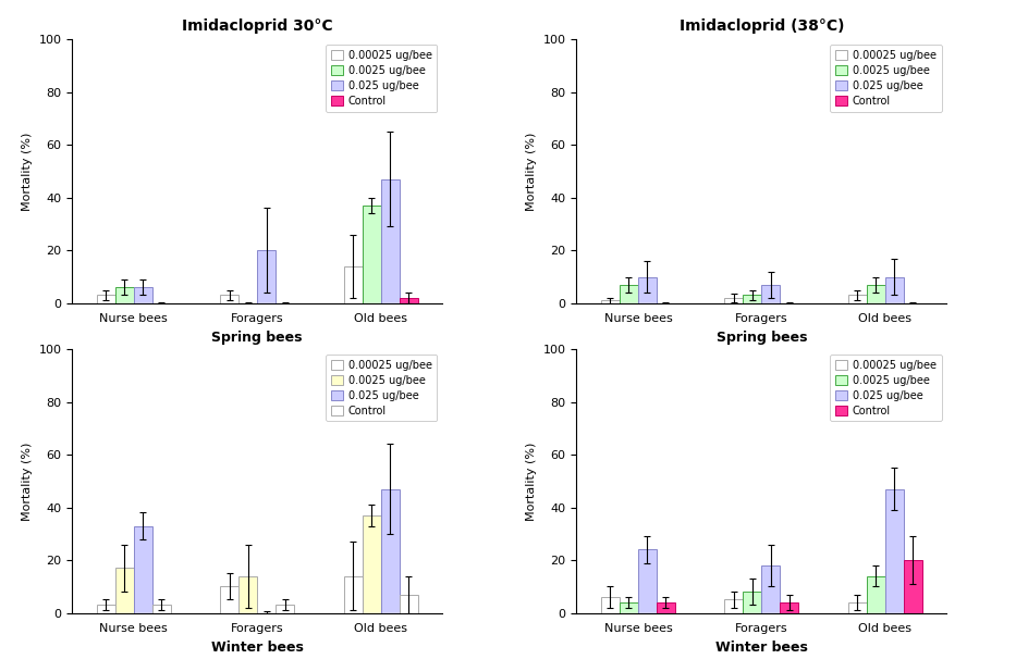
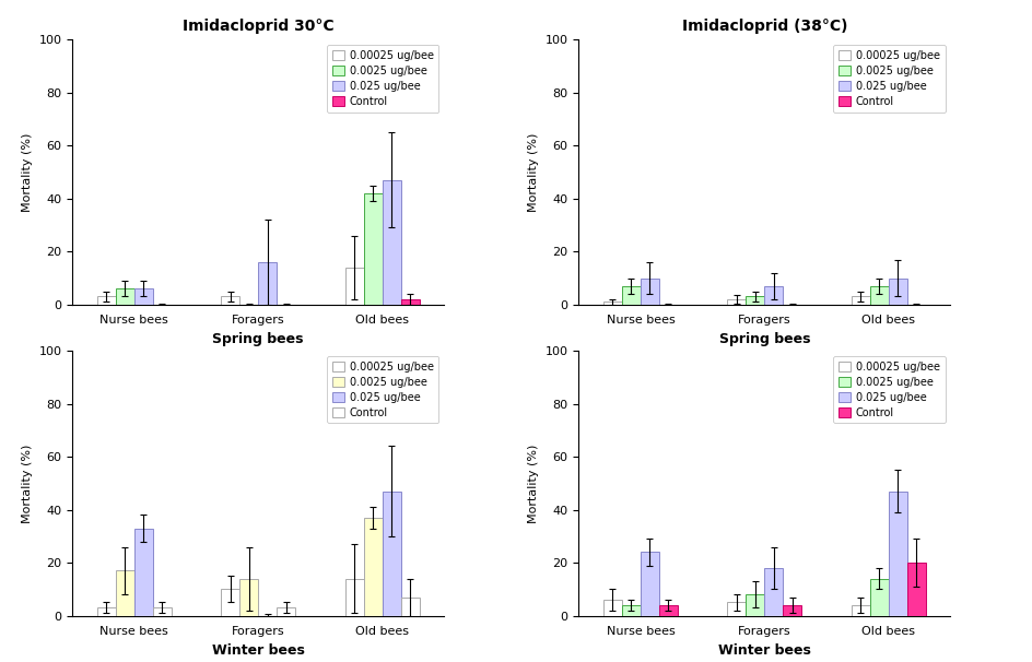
Imidacloprid 30°C/0.025 ug/bee/Foragers: 20 -> 16
Imidacloprid 30°C/0.0025 ug/bee/Old bees: 37 -> 42
